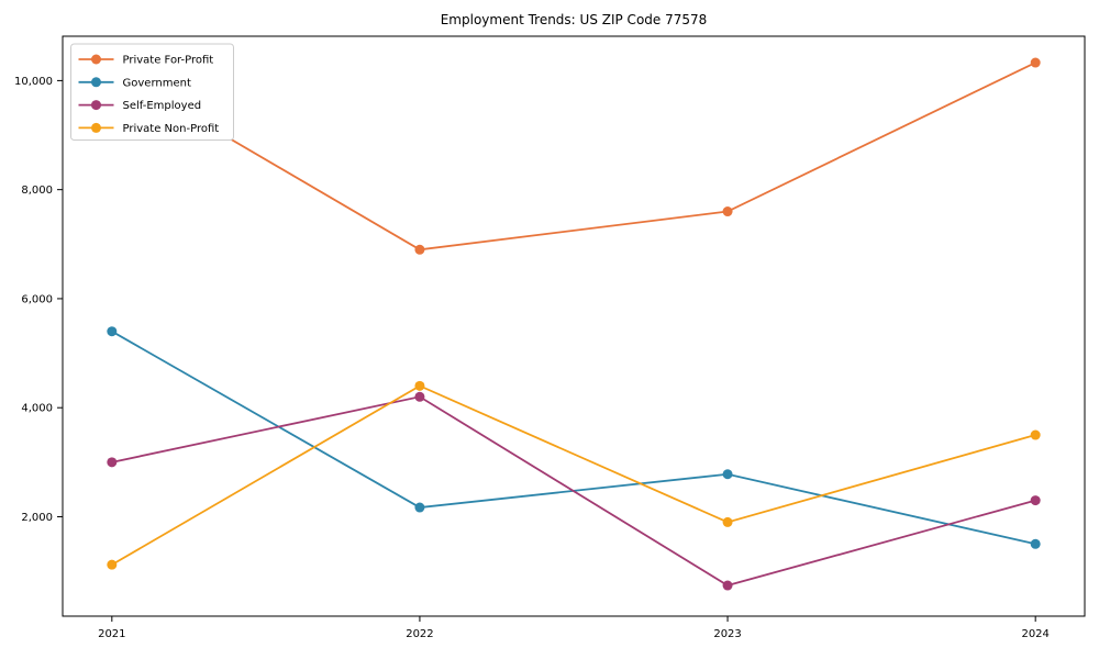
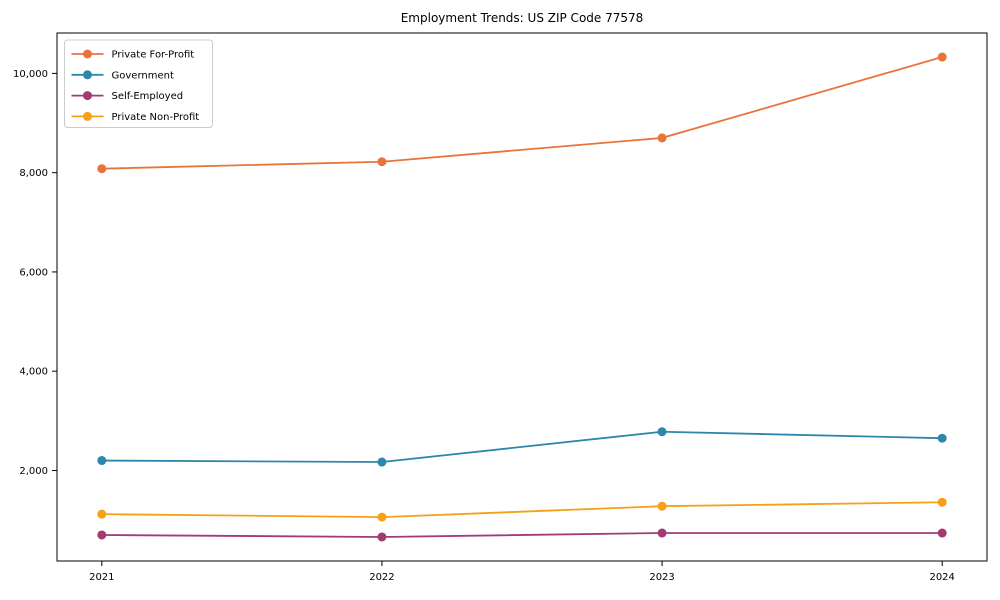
Private For-Profit/2021: 10200 -> 8100
Government/2021: 5400 -> 2200
Self-Employed/2021: 3000 -> 700
Private For-Profit/2022: 6900 -> 8200
Self-Employed/2022: 4200 -> 700
Private Non-Profit/2022: 4400 -> 1100
Private For-Profit/2023: 7600 -> 8700
Private Non-Profit/2023: 1900 -> 1300
Government/2024: 1500 -> 2600
Self-Employed/2024: 2300 -> 700
Private Non-Profit/2024: 3500 -> 1400
